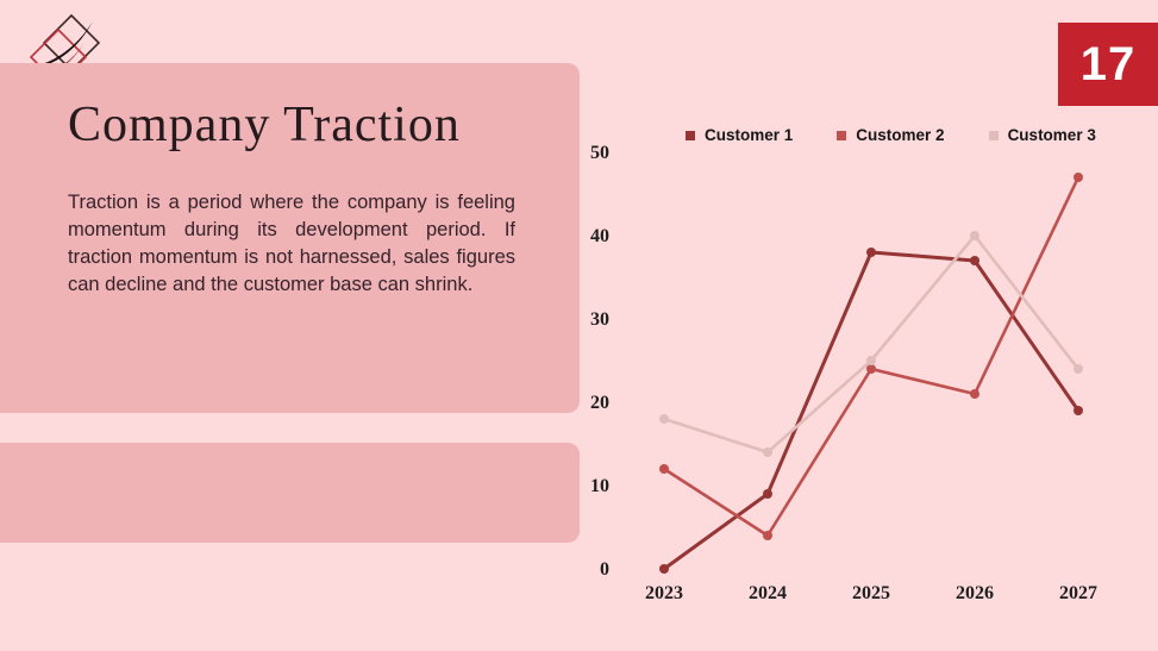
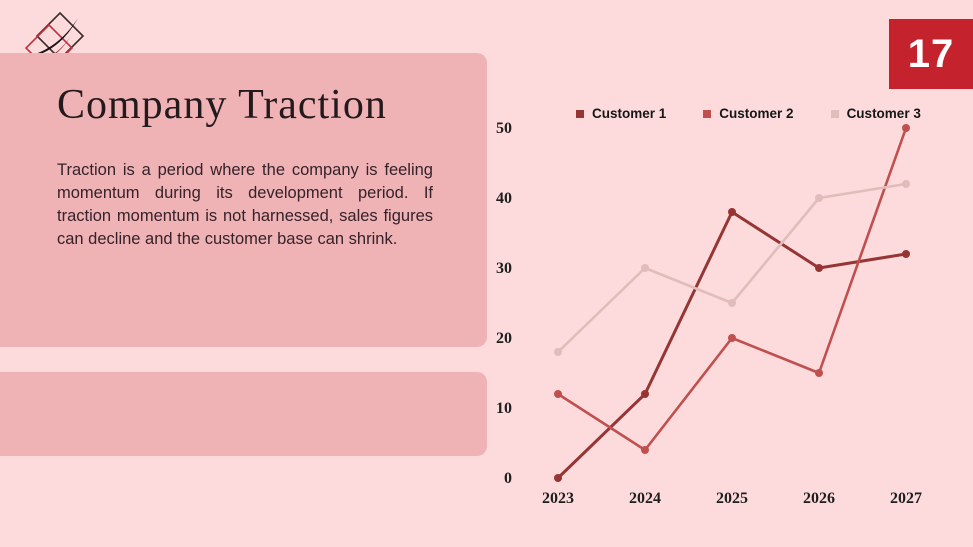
Customer 1/2024: 9 -> 12
Customer 3/2024: 14 -> 30
Customer 2/2025: 24 -> 20
Customer 1/2026: 37 -> 30
Customer 2/2026: 21 -> 15
Customer 1/2027: 19 -> 32
Customer 2/2027: 47 -> 50
Customer 3/2027: 24 -> 42
